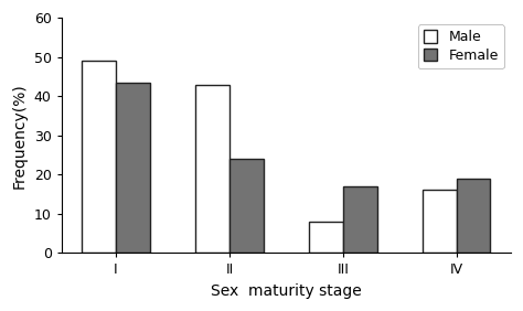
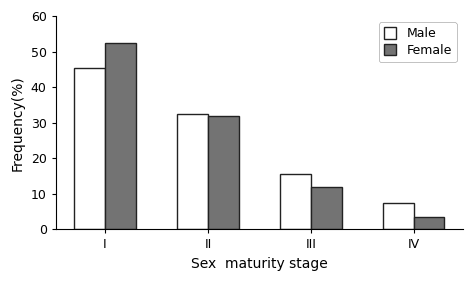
Male/I: 49.0 -> 45.5
Female/I: 43.5 -> 52.5
Male/II: 43.0 -> 32.5
Female/II: 24.0 -> 32.0
Male/III: 8.0 -> 15.5
Female/III: 17.0 -> 12.0
Male/IV: 16.0 -> 7.5
Female/IV: 19.0 -> 3.5
